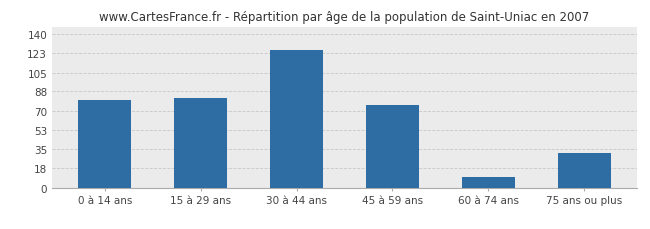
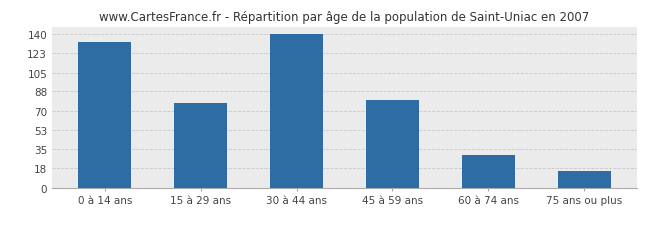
0 à 14 ans: 80 -> 133
15 à 29 ans: 82 -> 77
30 à 44 ans: 126 -> 140
45 à 59 ans: 75 -> 80
60 à 74 ans: 10 -> 30
75 ans ou plus: 32 -> 15
